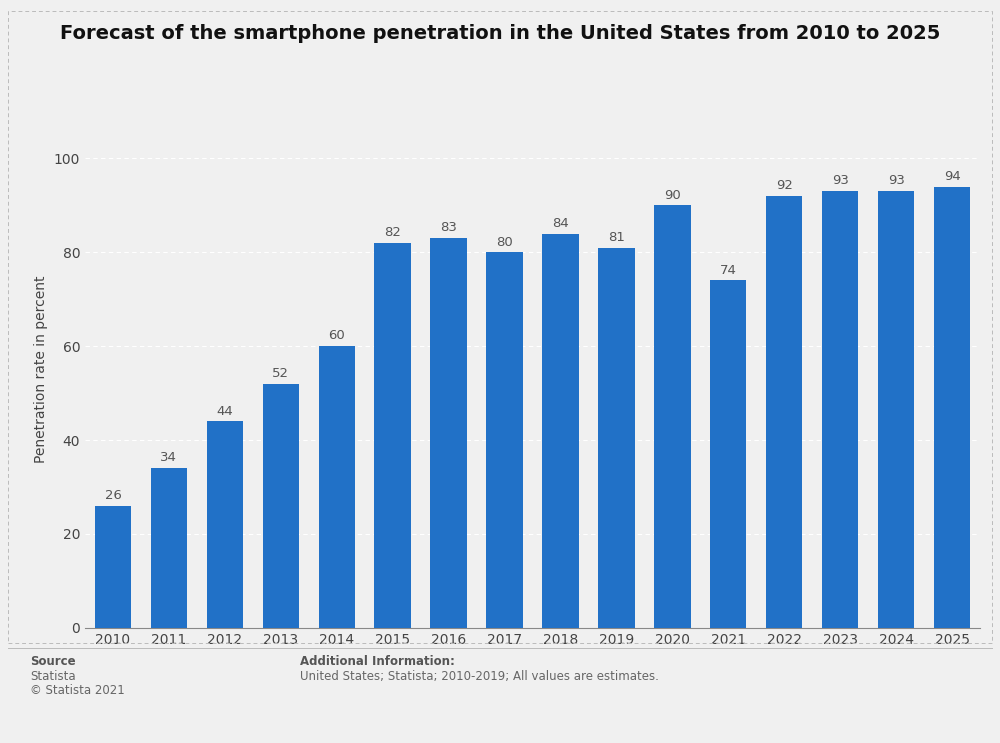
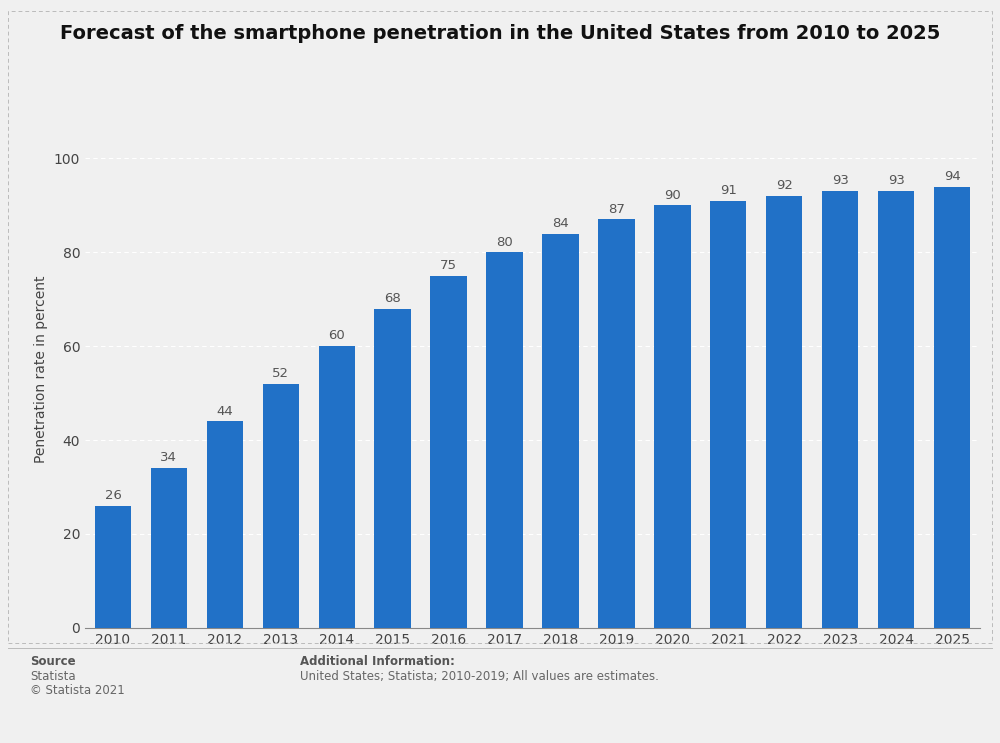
2015: 82 -> 68
2016: 83 -> 75
2019: 81 -> 87
2021: 74 -> 91
